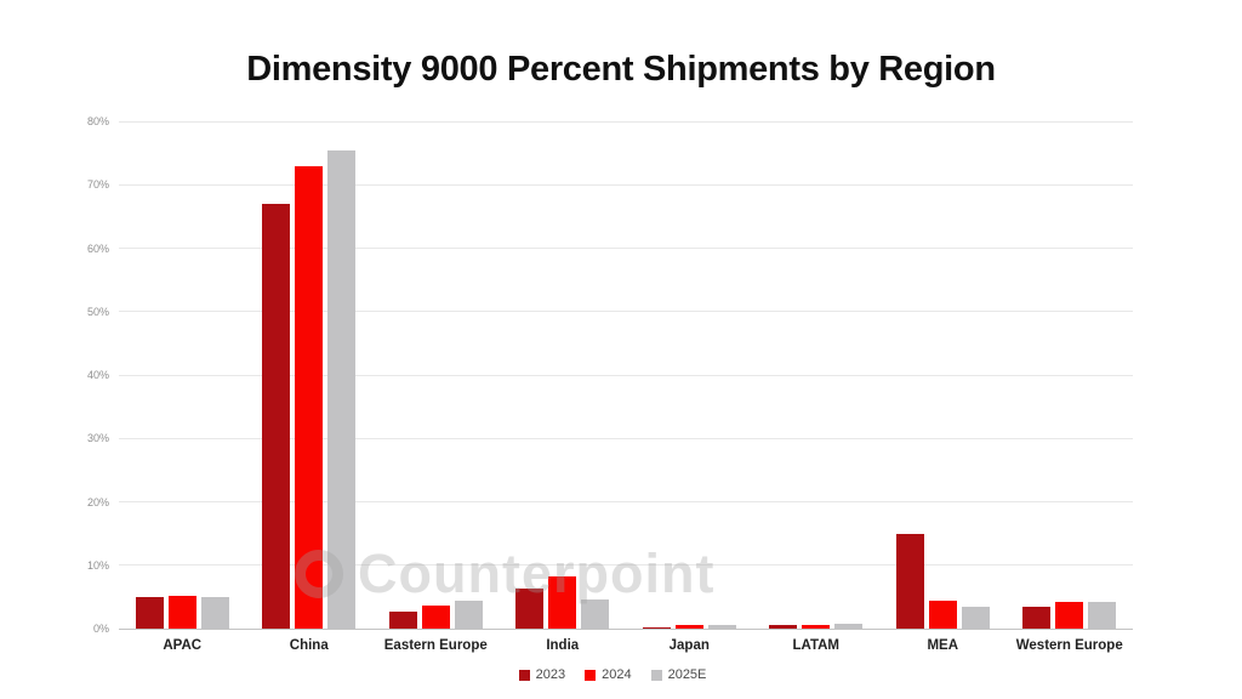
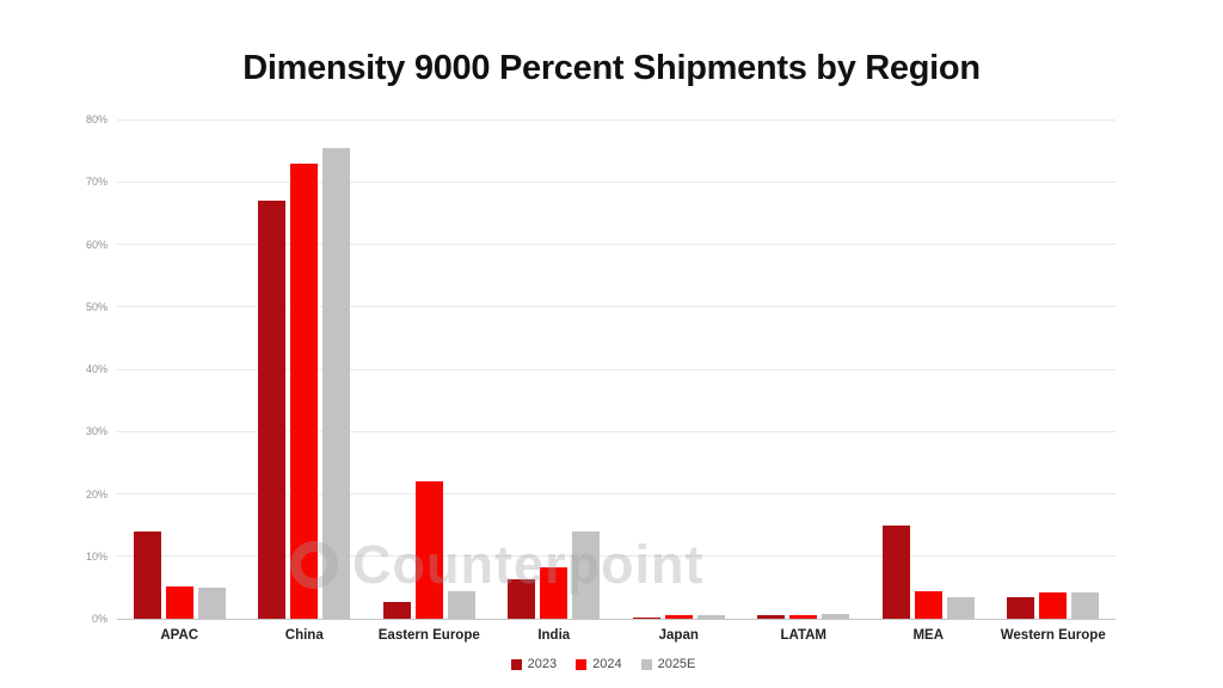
2023/APAC: 5% -> 14%
2024/Eastern Europe: 4% -> 22%
2025E/India: 5% -> 14%
